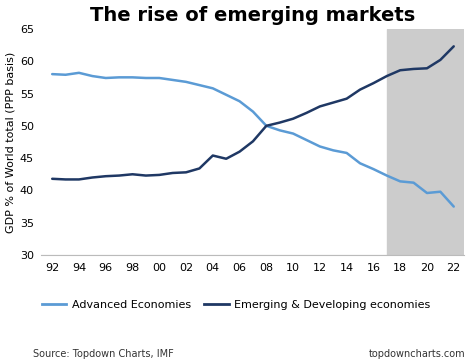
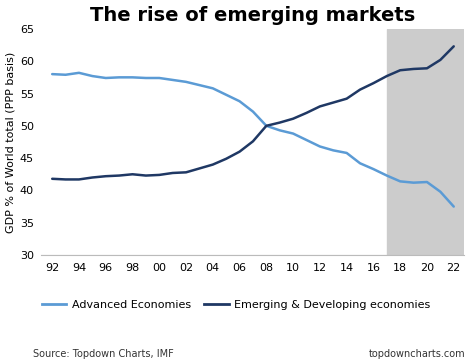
Emerging & Developing economies/04: 45.4 -> 44.0
Advanced Economies/20: 39.6 -> 41.3
